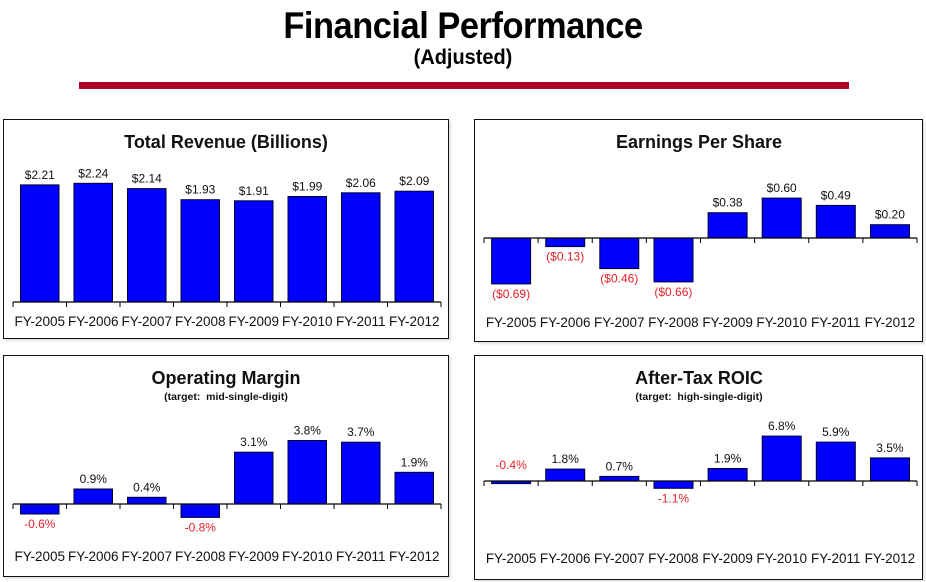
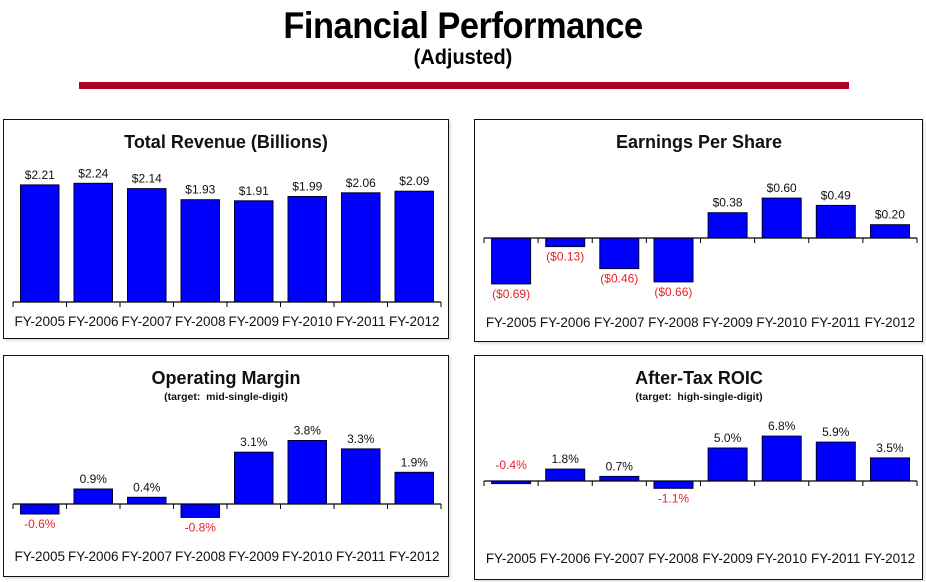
Operating Margin/FY-2011: 3.7% -> 3.3%
After-Tax ROIC/FY-2009: 1.9% -> 5.0%
